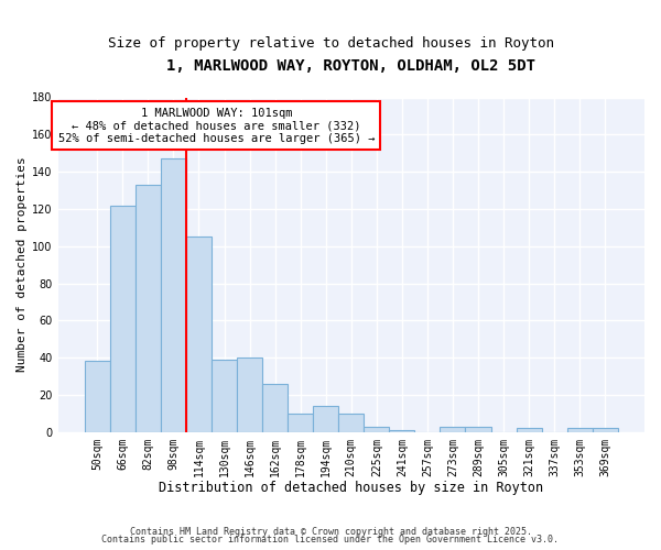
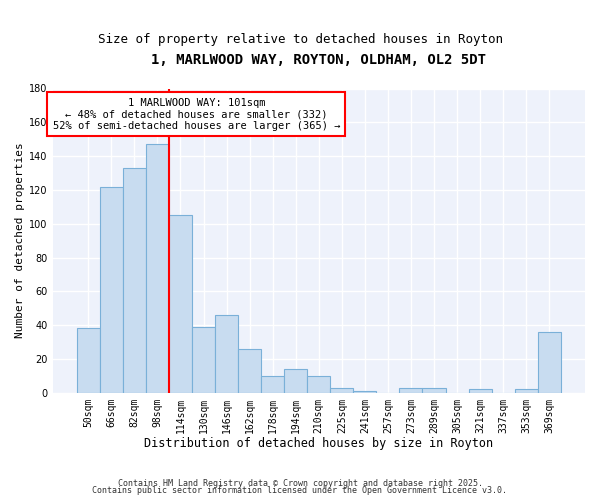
146sqm: 40 -> 46
369sqm: 2 -> 36
